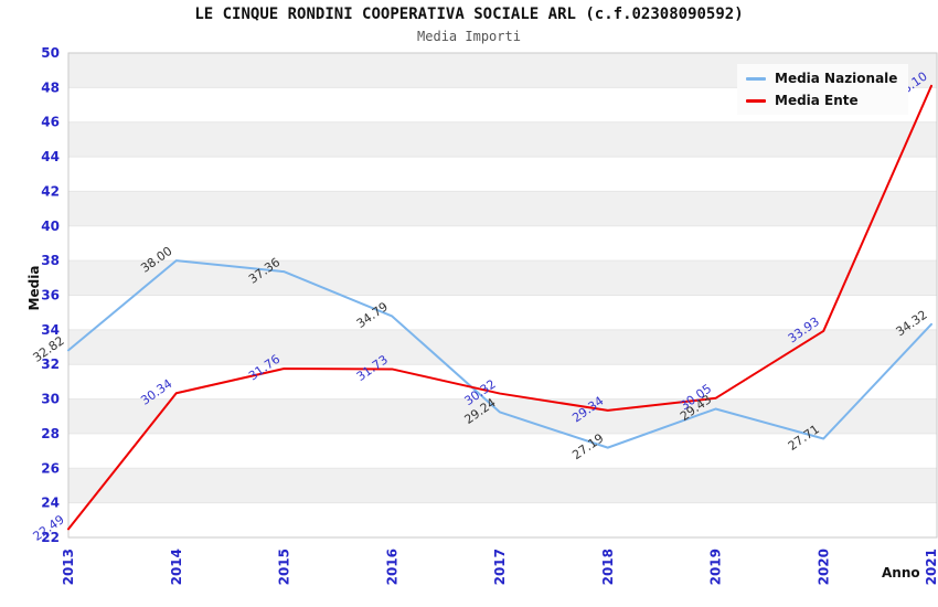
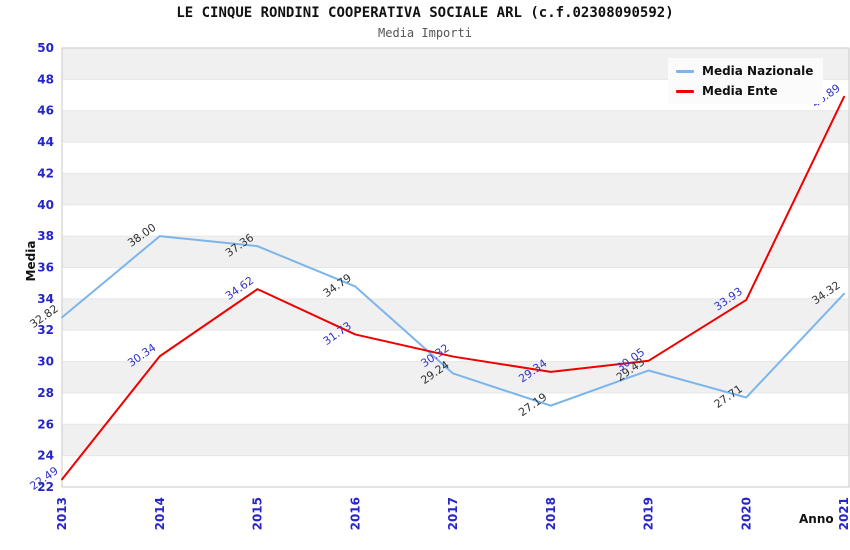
Media Ente/2015: 31.76 -> 34.62
Media Ente/2021: 48.10 -> 46.89
